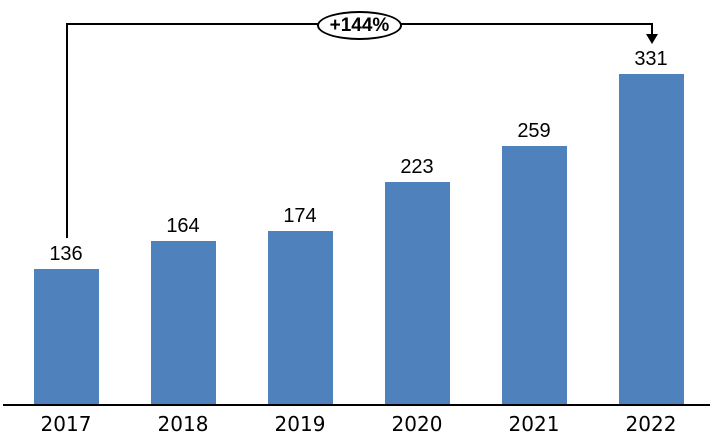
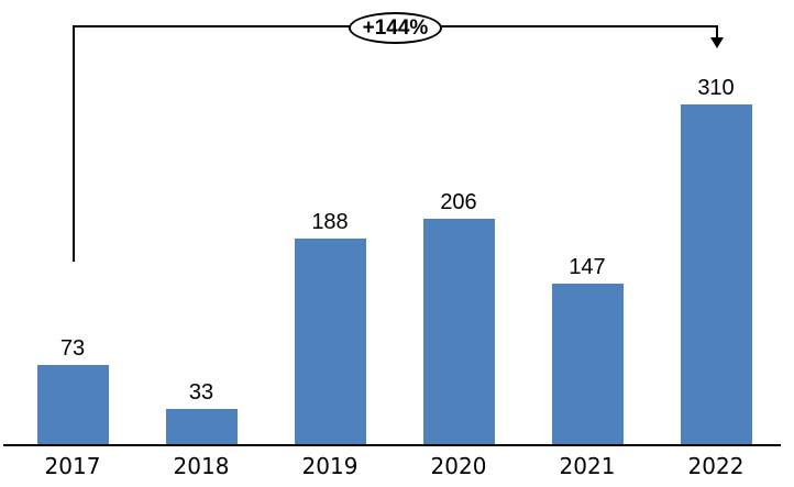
2017: 136 -> 73
2018: 164 -> 33
2019: 174 -> 188
2020: 223 -> 206
2021: 259 -> 147
2022: 331 -> 310
